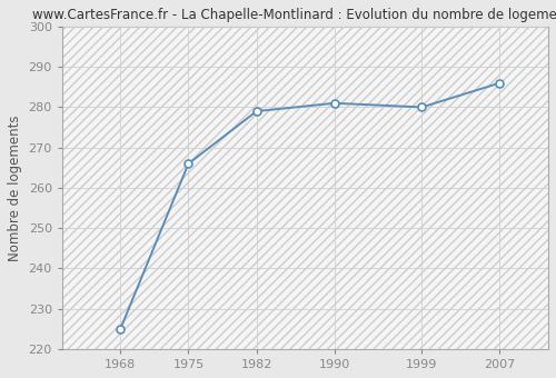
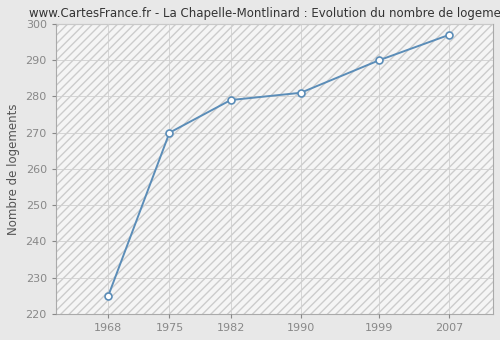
1975: 266 -> 270
1999: 280 -> 290
2007: 286 -> 297
